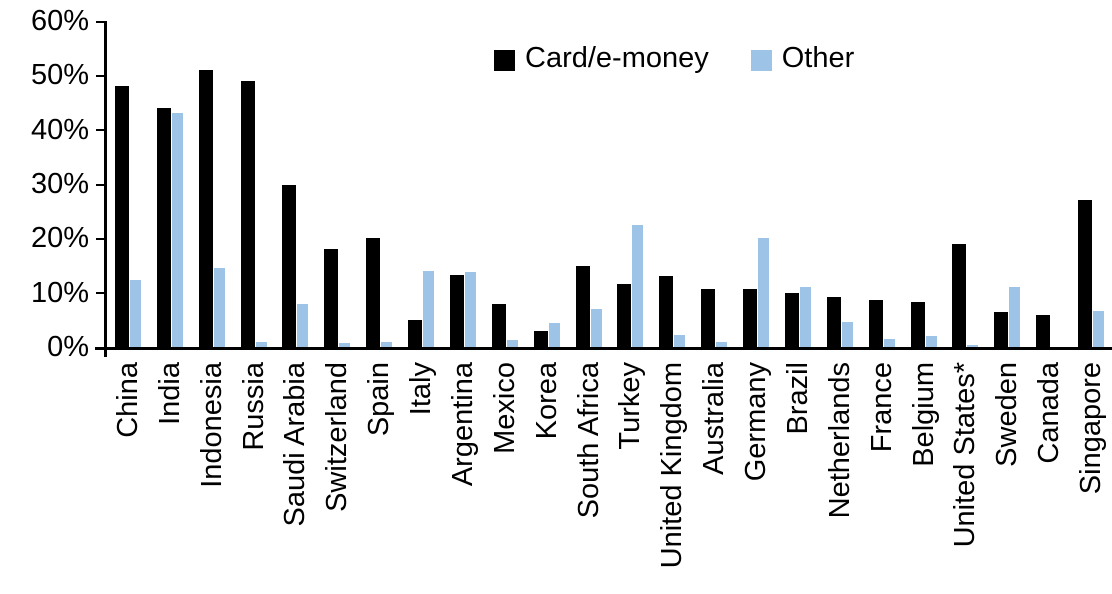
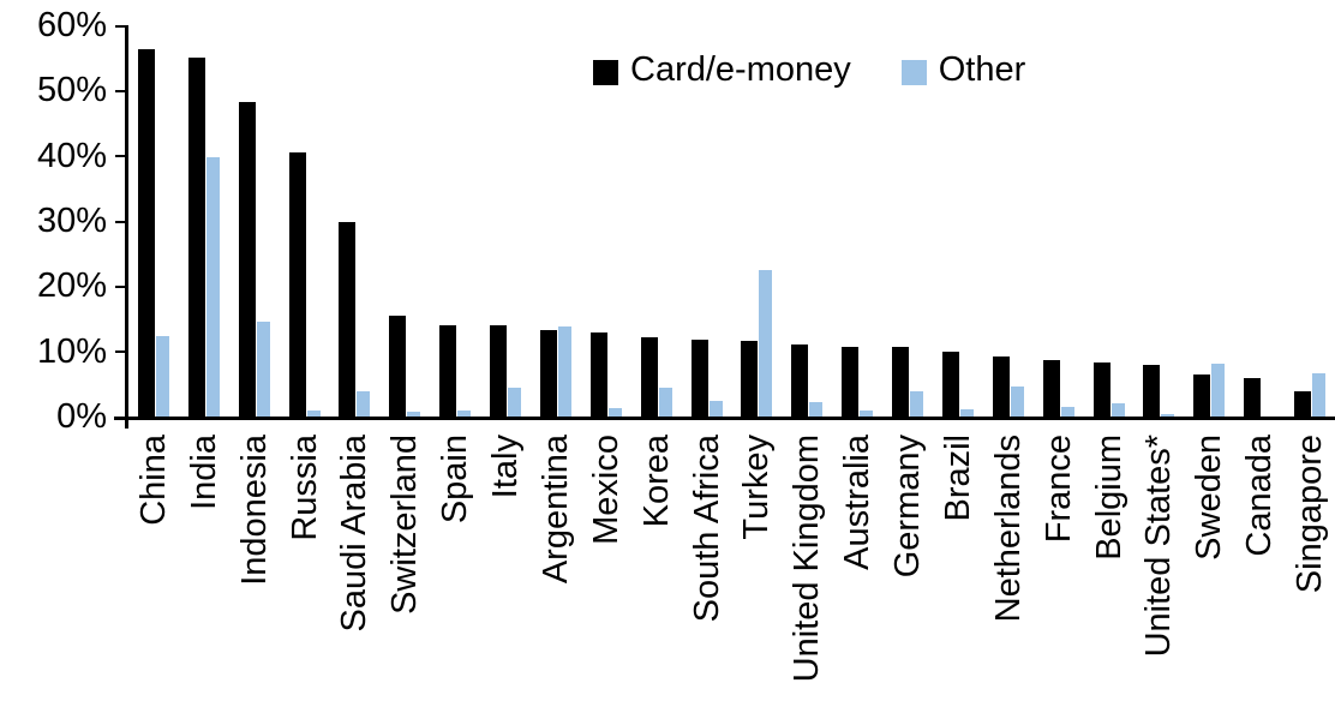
Card/e-money/China: 48% -> 56%
Card/e-money/India: 44% -> 55%
Other/India: 43% -> 40%
Card/e-money/Indonesia: 51% -> 48%
Card/e-money/Russia: 49% -> 40%
Other/Saudi Arabia: 8% -> 4%
Card/e-money/Switzerland: 18% -> 16%
Card/e-money/Spain: 20% -> 14%
Card/e-money/Italy: 5% -> 14%
Other/Italy: 14% -> 4%
Card/e-money/Mexico: 8% -> 13%
Card/e-money/Korea: 3% -> 12%
Card/e-money/South Africa: 15% -> 12%
Other/South Africa: 7% -> 2%
Card/e-money/United Kingdom: 13% -> 11%
Other/Germany: 20% -> 4%
Other/Brazil: 11% -> 1%
Card/e-money/United States*: 19% -> 8%
Other/Sweden: 11% -> 8%
Card/e-money/Singapore: 27% -> 4%
